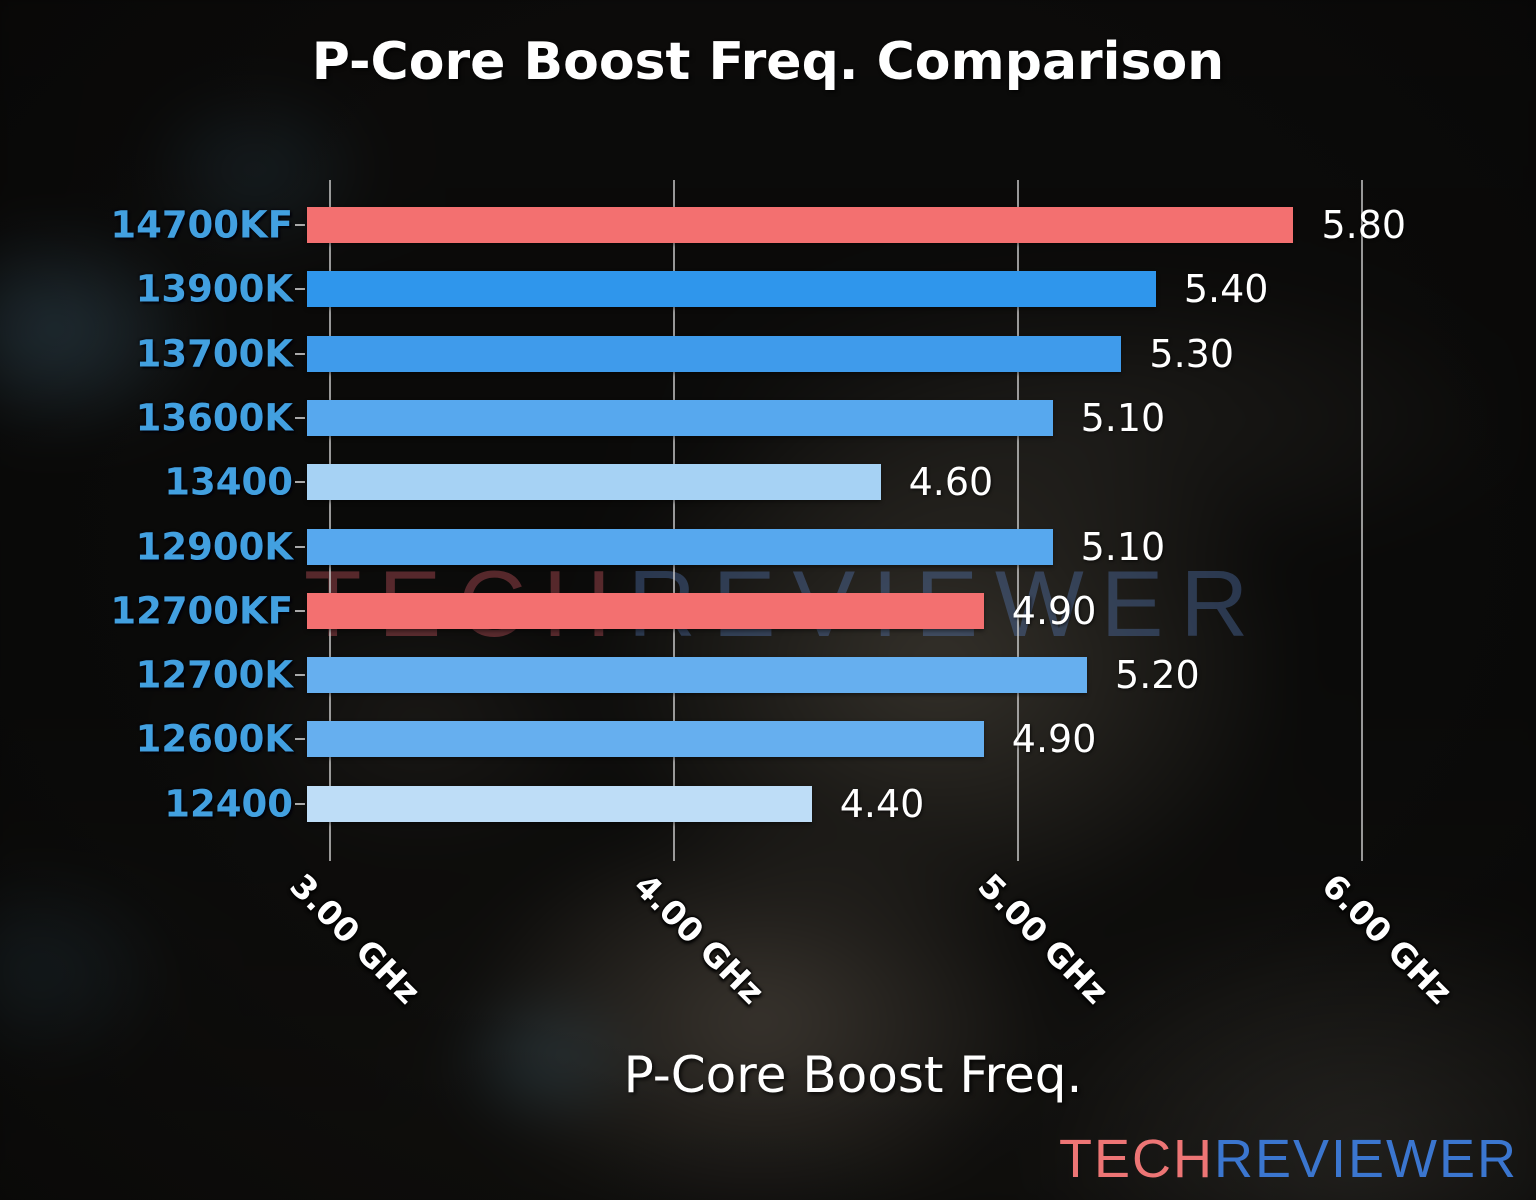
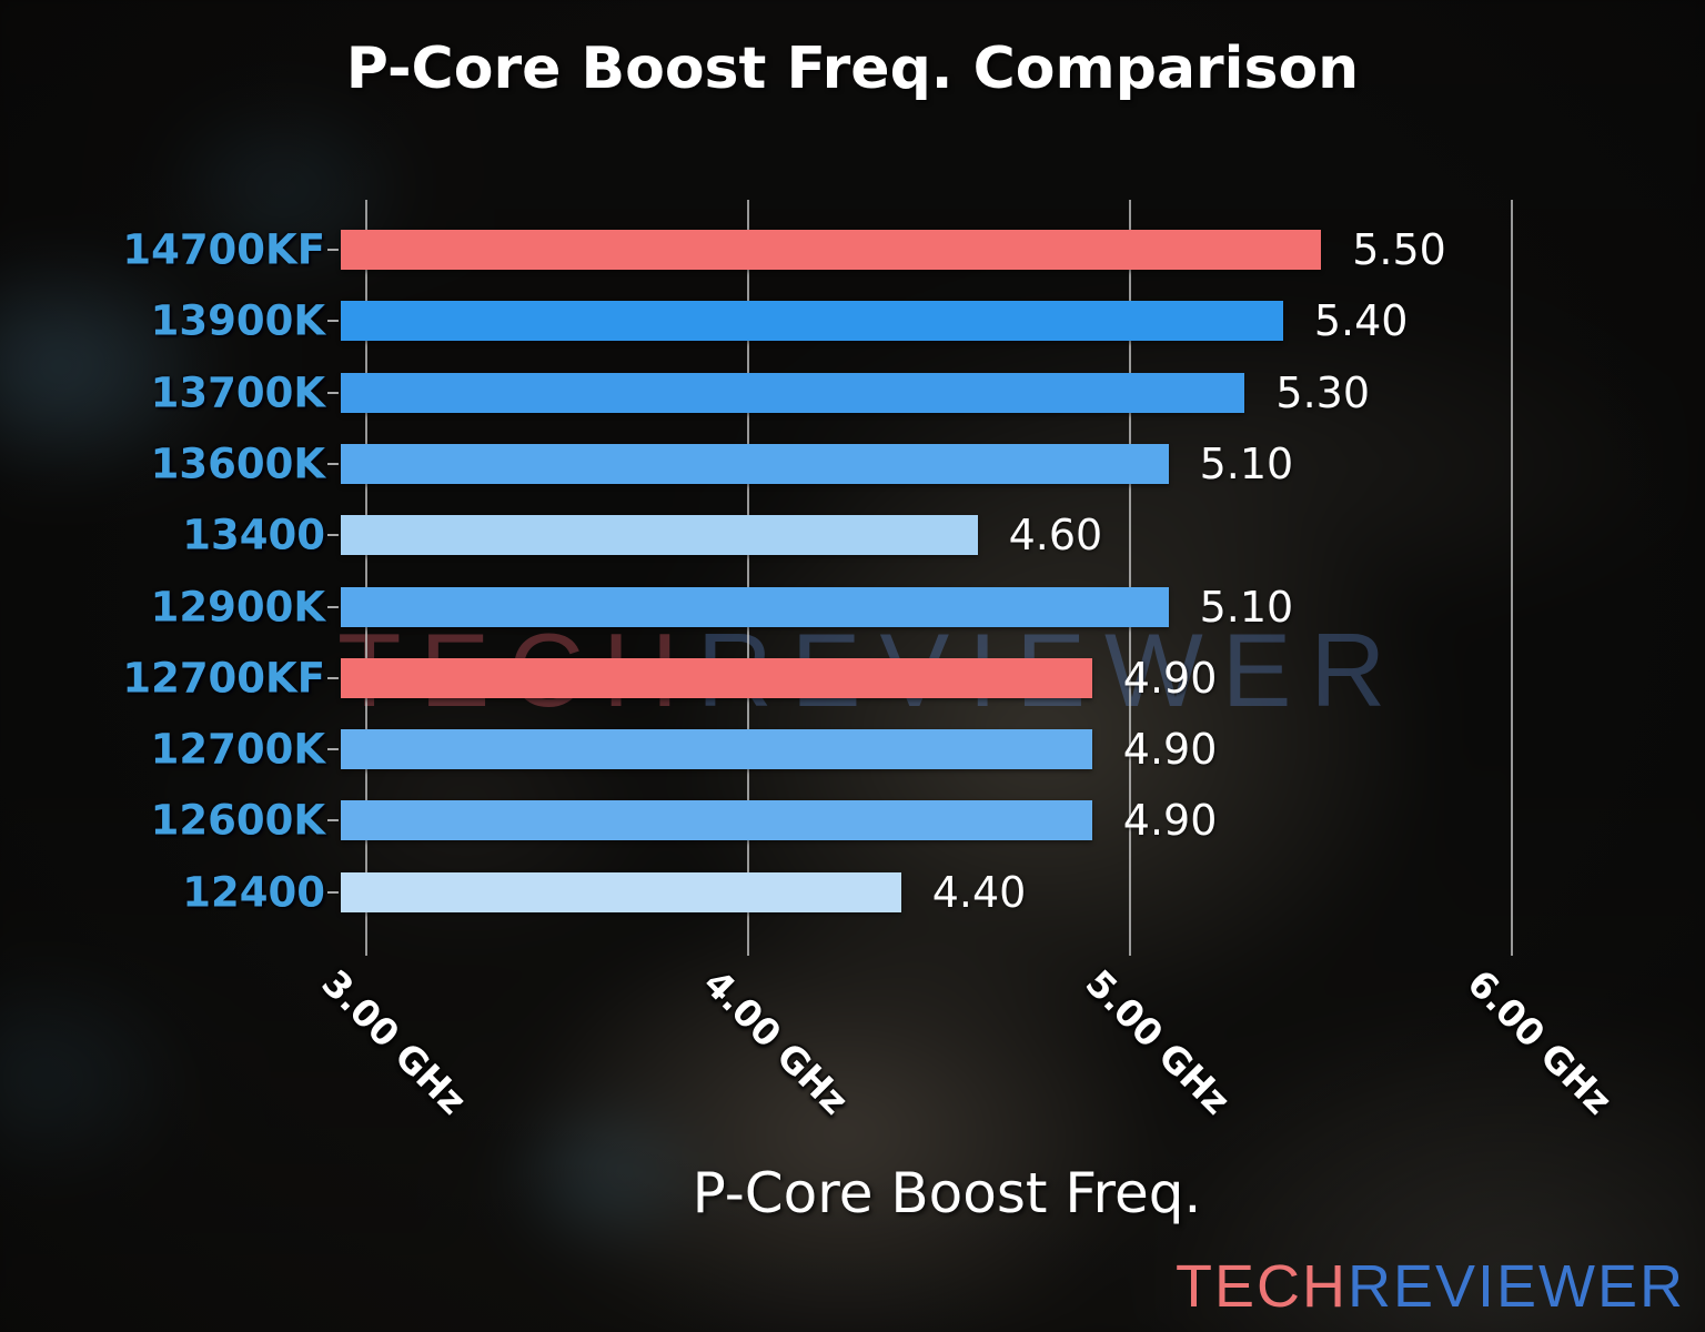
14700KF: 5.80 -> 5.50
12700K: 5.20 -> 4.90
